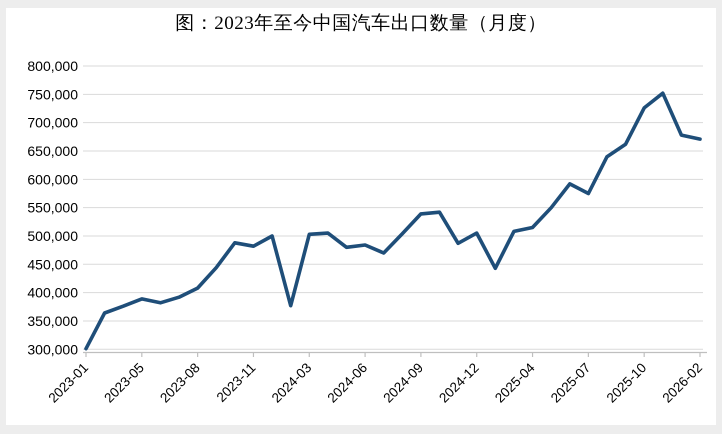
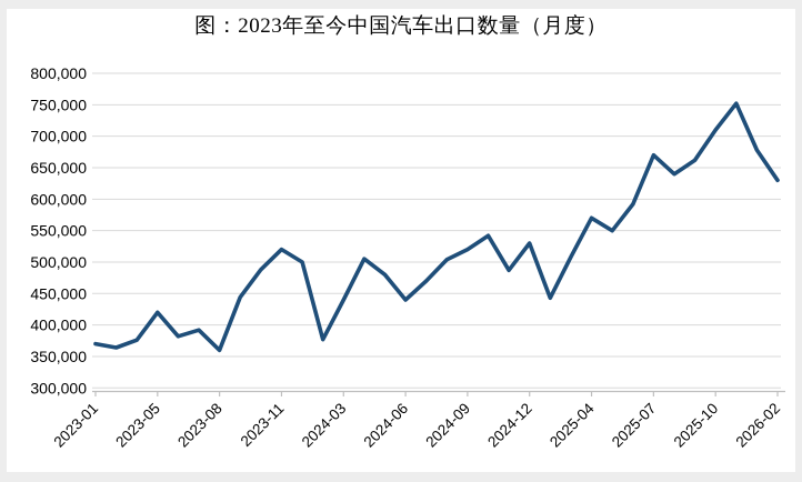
2023-01: 300000 -> 370000
2023-05: 390000 -> 420000
2023-08: 410000 -> 360000
2023-11: 480000 -> 520000
2024-03: 500000 -> 440000
2024-06: 480000 -> 440000
2024-09: 540000 -> 520000
2024-12: 500000 -> 530000
2025-04: 520000 -> 570000
2025-07: 580000 -> 670000
2025-10: 730000 -> 710000
2026-02: 670000 -> 630000
